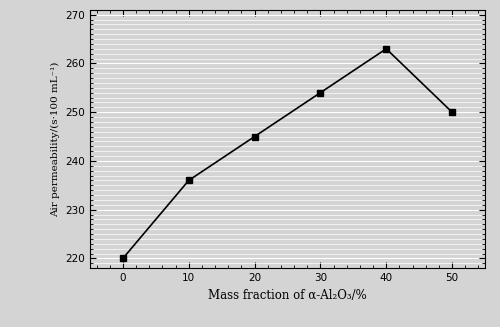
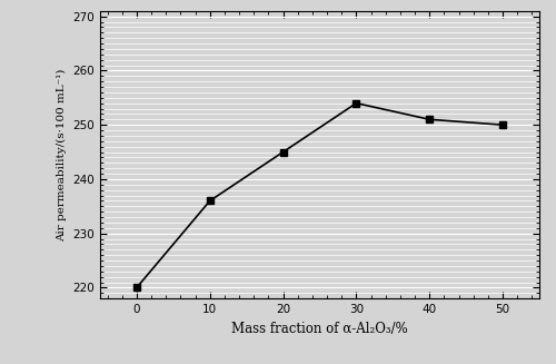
40: 263 -> 251
